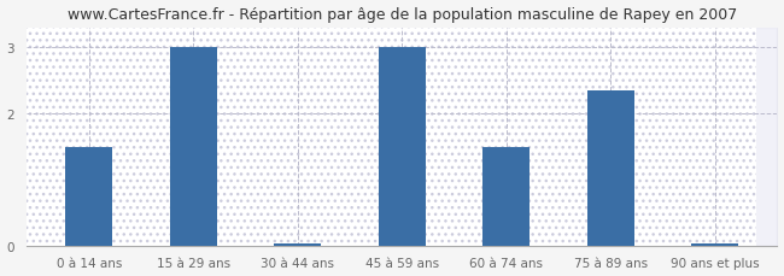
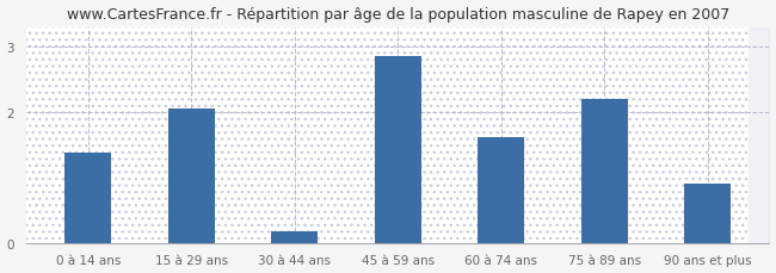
0 à 14 ans: 1.50 -> 1.38
15 à 29 ans: 3.00 -> 2.06
30 à 44 ans: 0.04 -> 0.18
45 à 59 ans: 3.00 -> 2.86
60 à 74 ans: 1.50 -> 1.62
75 à 89 ans: 2.35 -> 2.20
90 ans et plus: 0.04 -> 0.90
